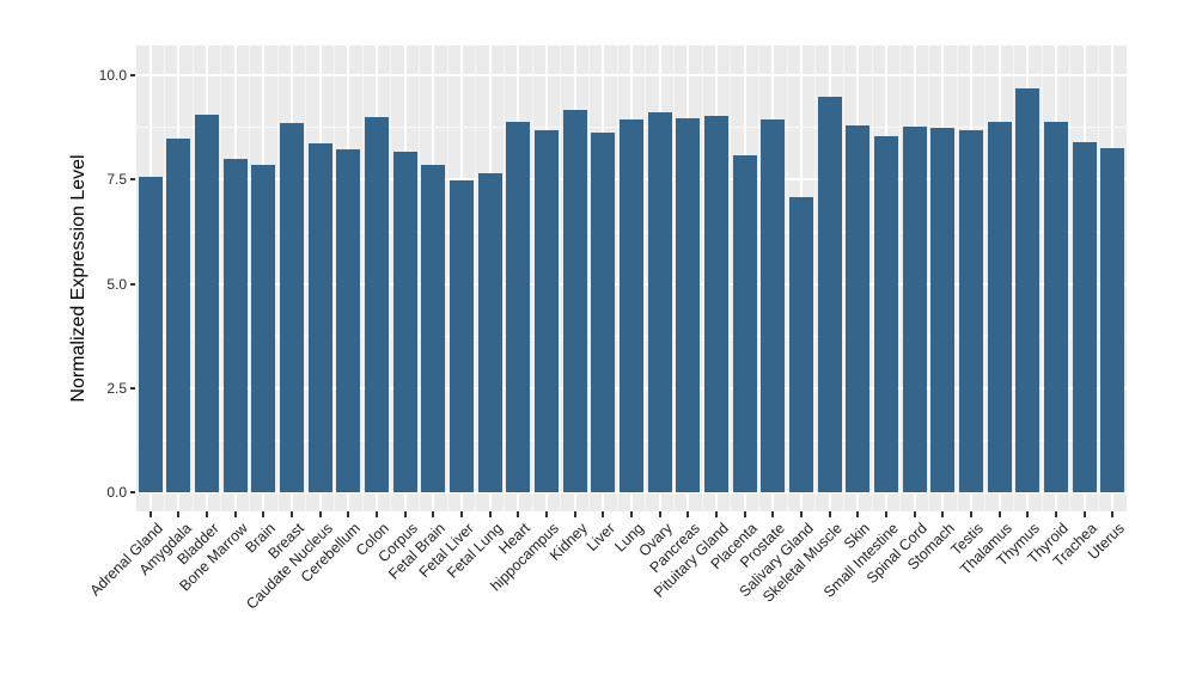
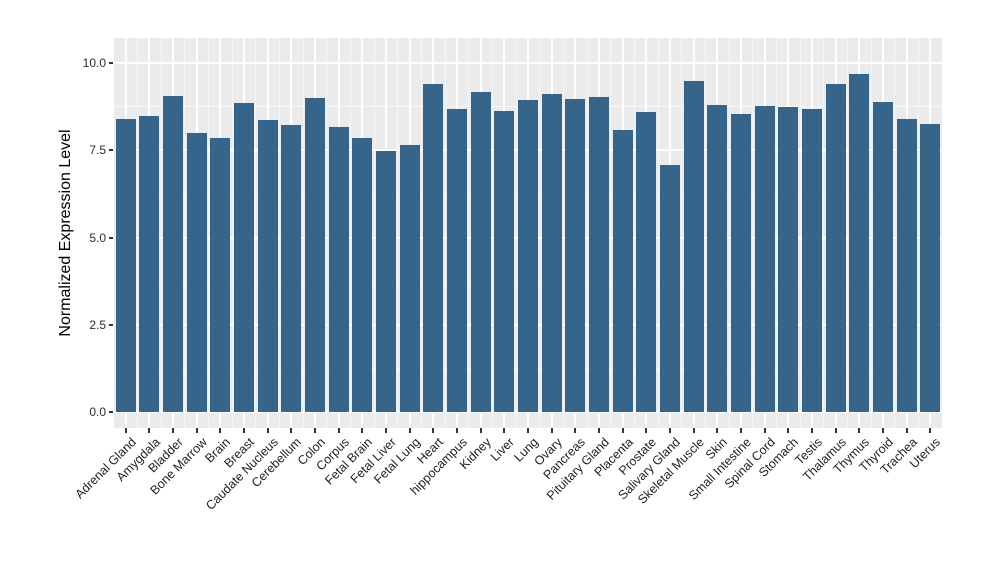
Adrenal Gland: 7.6 -> 8.4
Heart: 8.9 -> 9.4
Prostate: 8.9 -> 8.6
Thalamus: 8.9 -> 9.4
